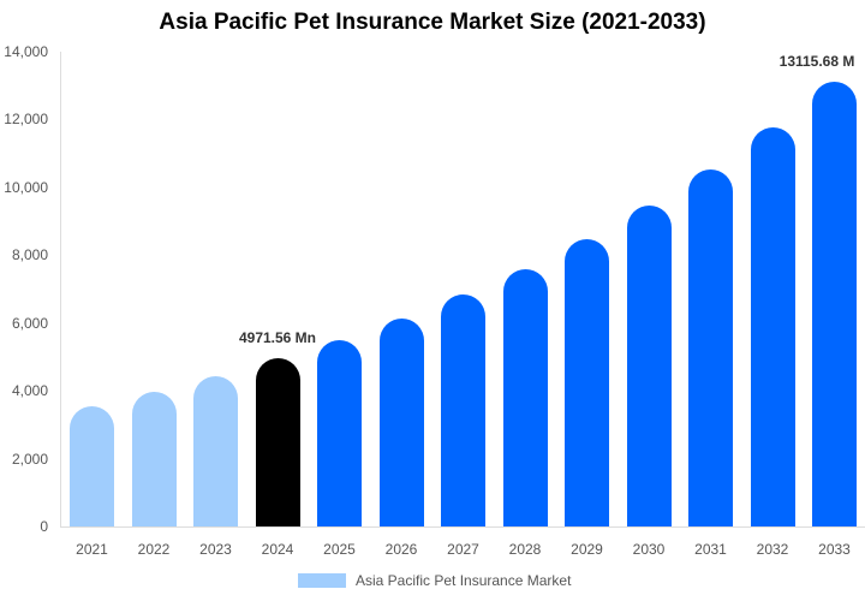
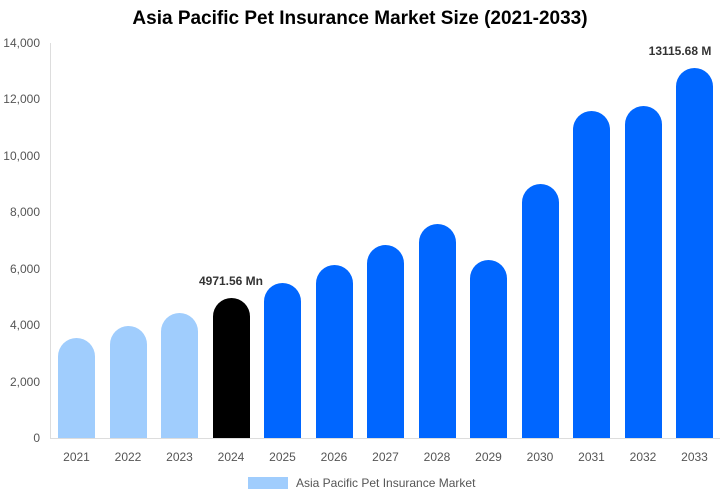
2029: 8500 -> 6300
2030: 9500 -> 9000
2031: 10500 -> 11600
